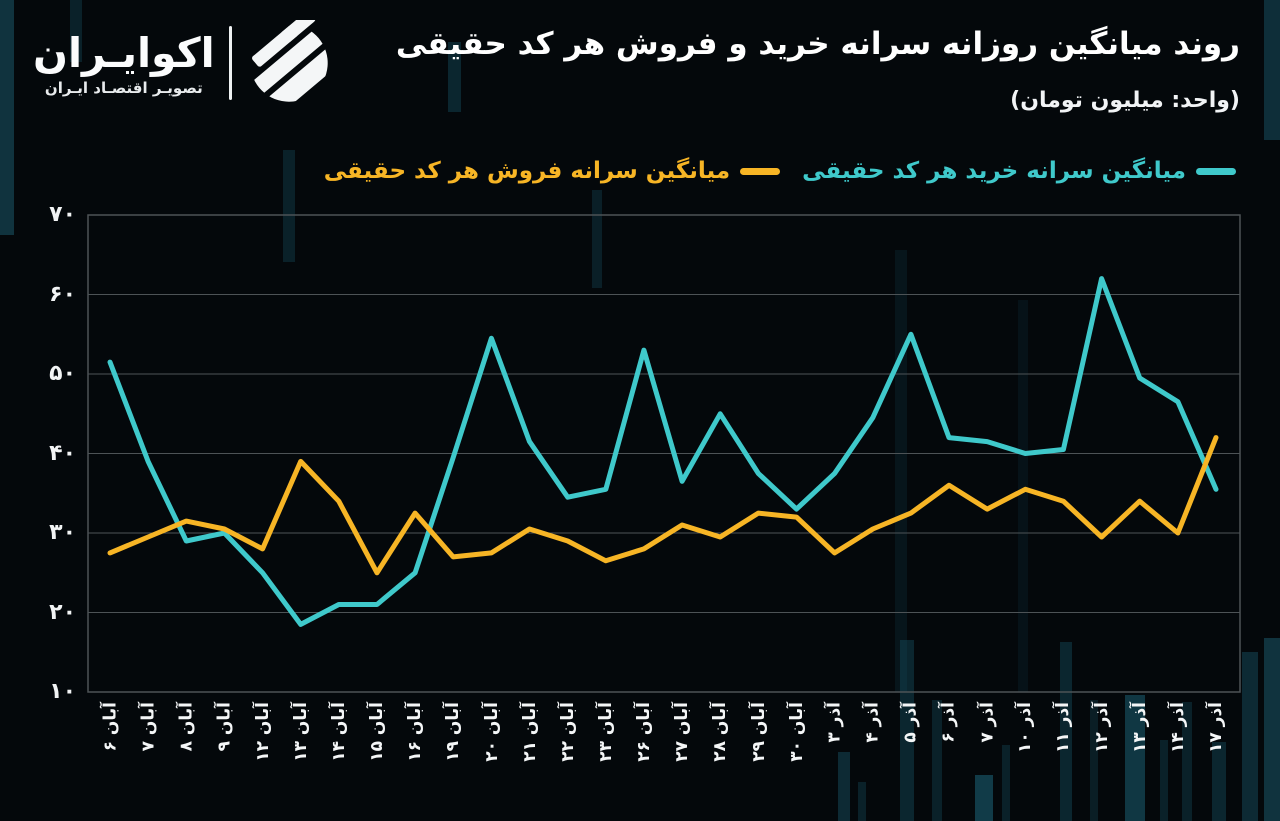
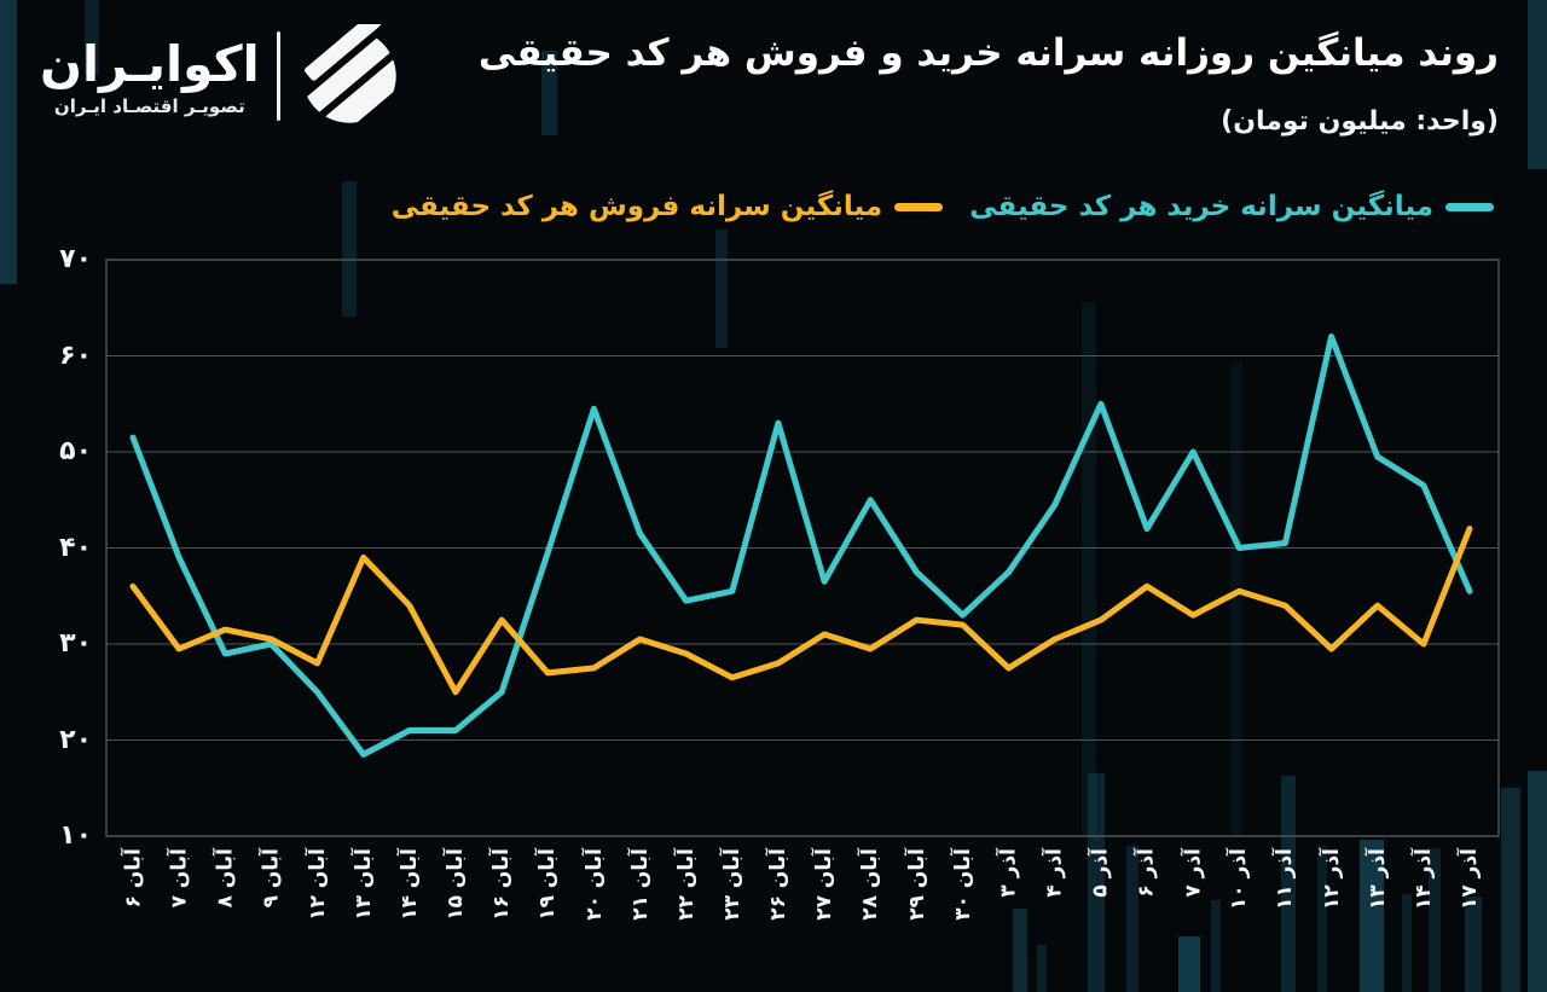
میانگین سرانه فروش هر کد حقیقی/آبان ۶: 28 -> 36
میانگین سرانه خرید هر کد حقیقی/آذر ۷: 42 -> 50
